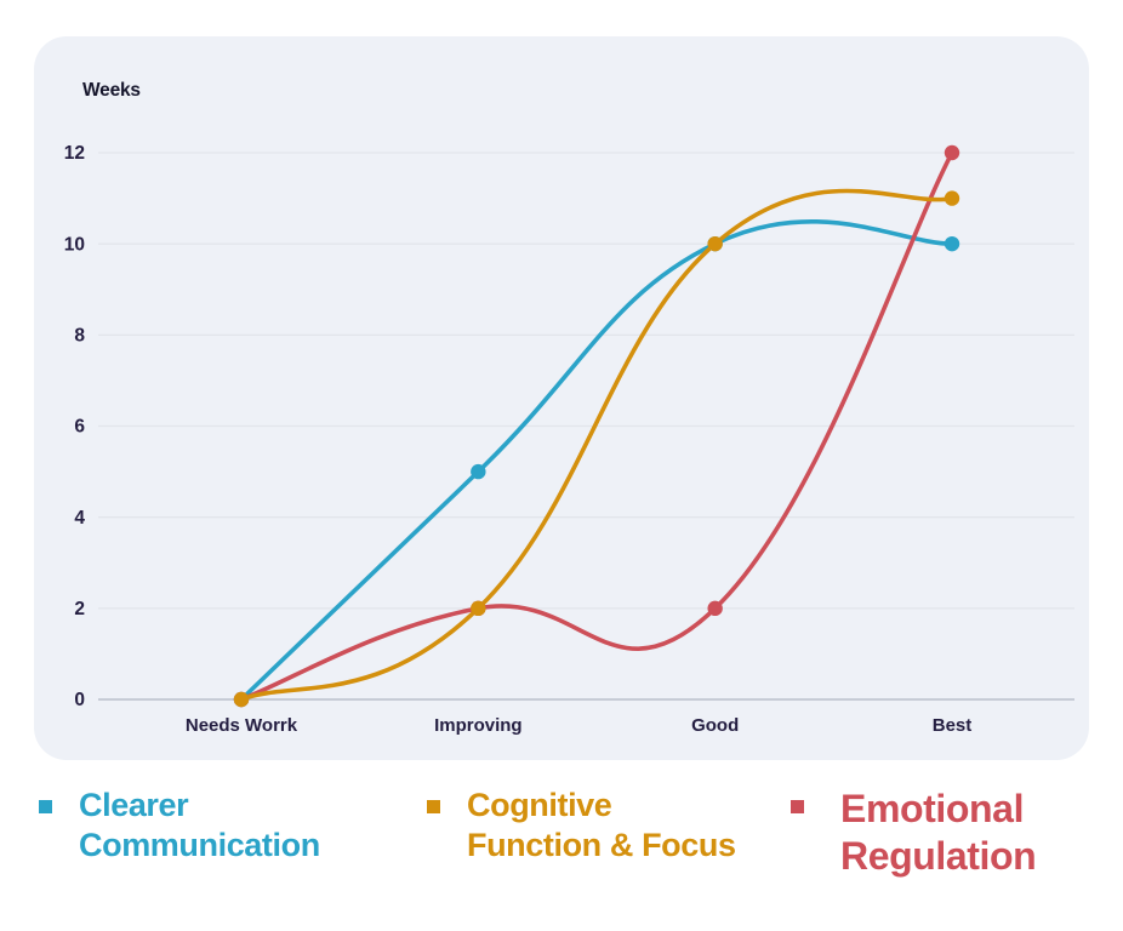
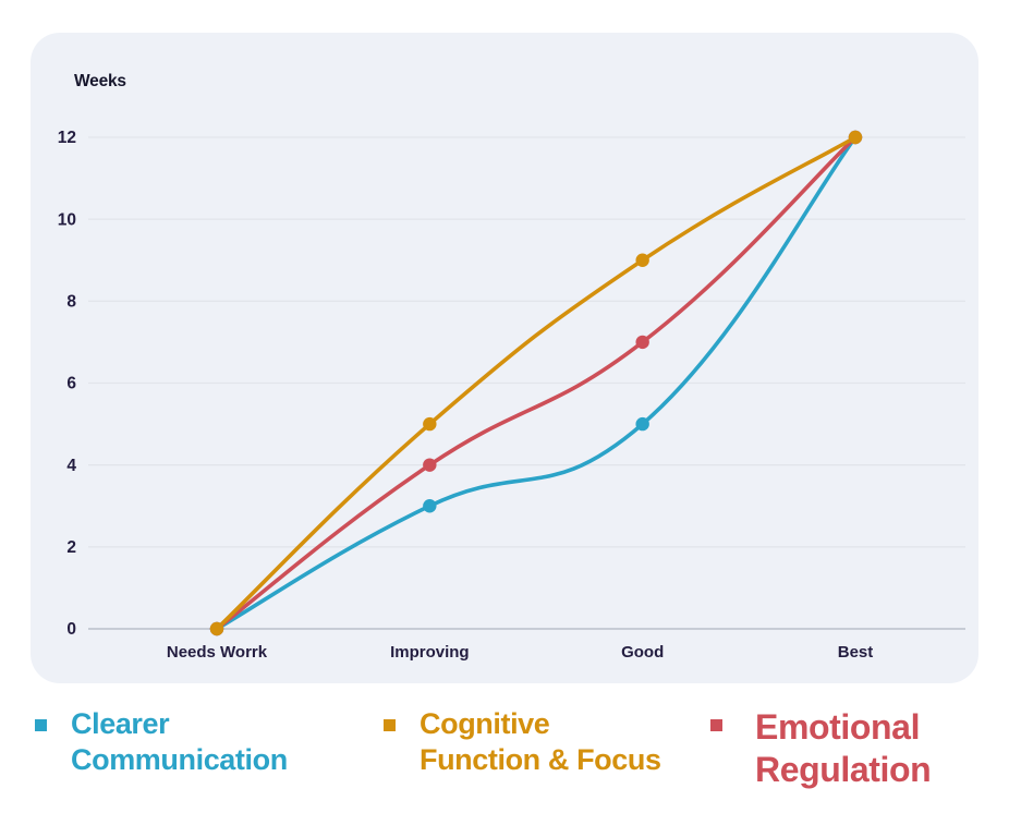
Clearer Communication/Improving: 5 -> 3
Cognitive Function & Focus/Improving: 2 -> 5
Emotional Regulation/Improving: 2 -> 4
Clearer Communication/Good: 10 -> 5
Cognitive Function & Focus/Good: 10 -> 9
Emotional Regulation/Good: 2 -> 7
Clearer Communication/Best: 10 -> 12
Cognitive Function & Focus/Best: 11 -> 12
